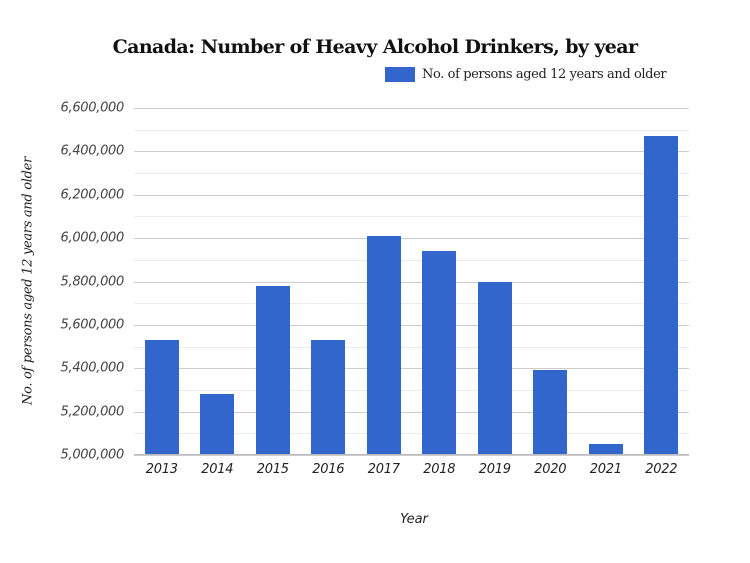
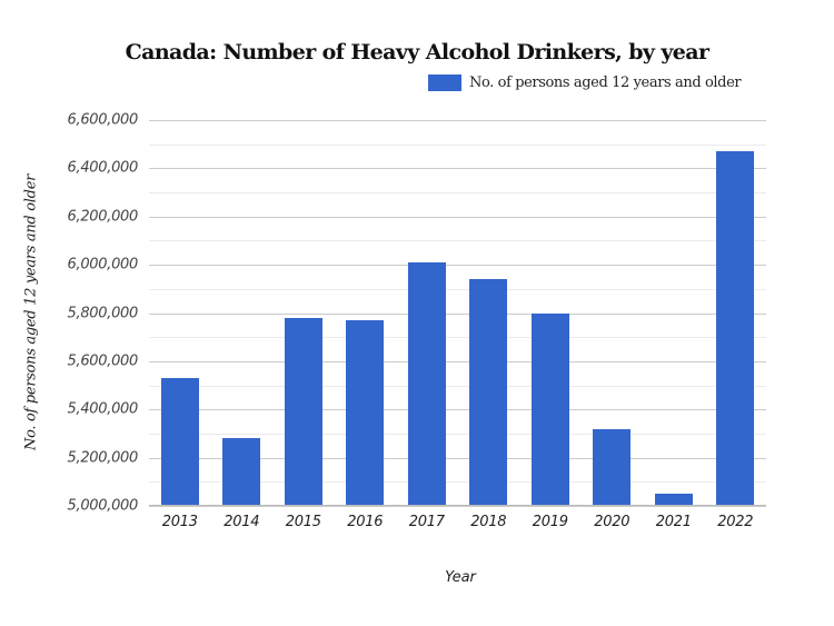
2016: 5530000 -> 5770000
2020: 5390000 -> 5320000
